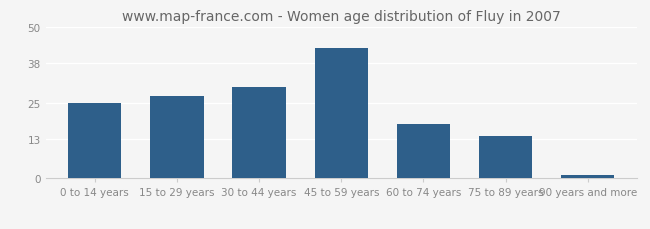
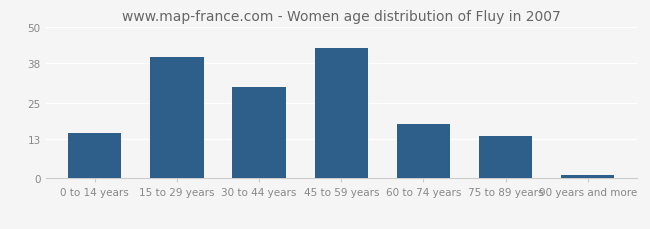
0 to 14 years: 25 -> 15
15 to 29 years: 27 -> 40
